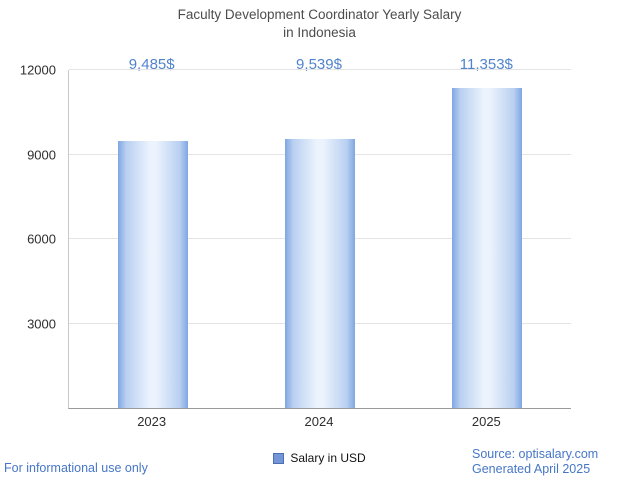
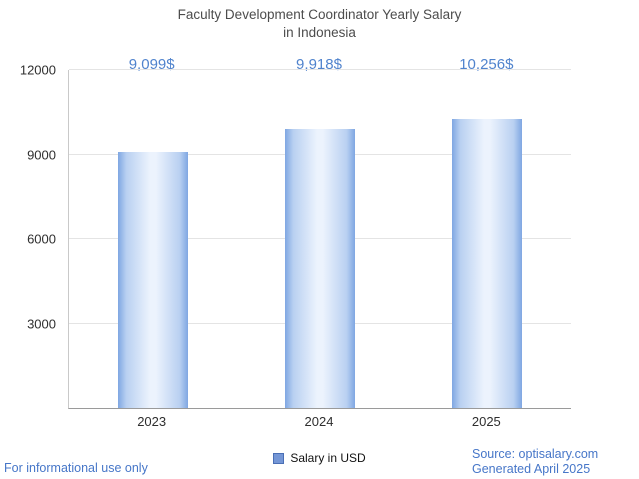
2023: 9,485 -> 9,099
2024: 9,539 -> 9,918
2025: 11,353 -> 10,256
